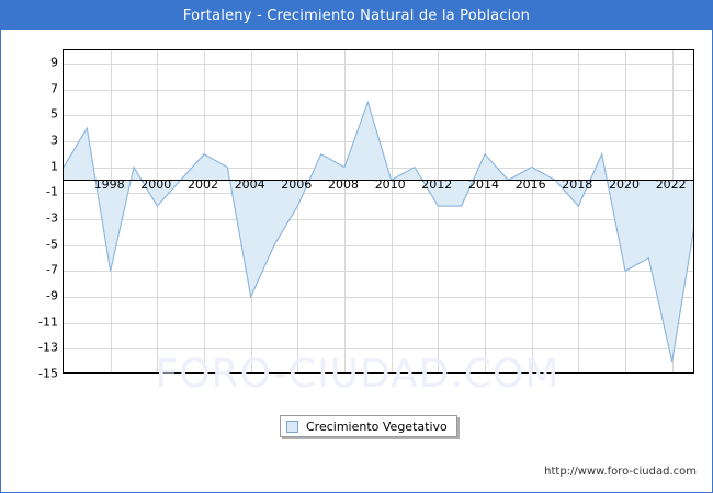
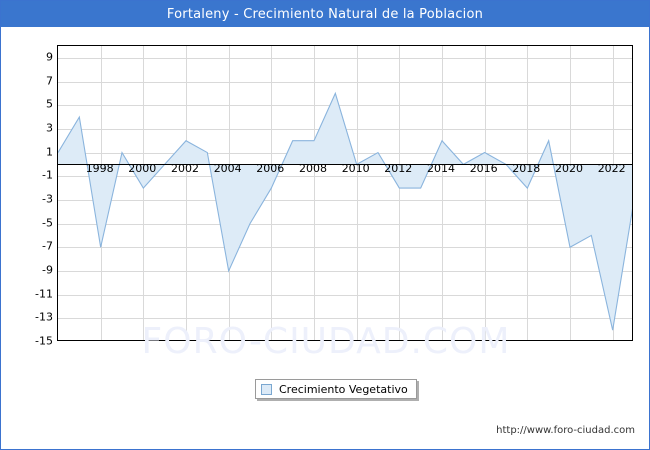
2008: 1 -> 2
